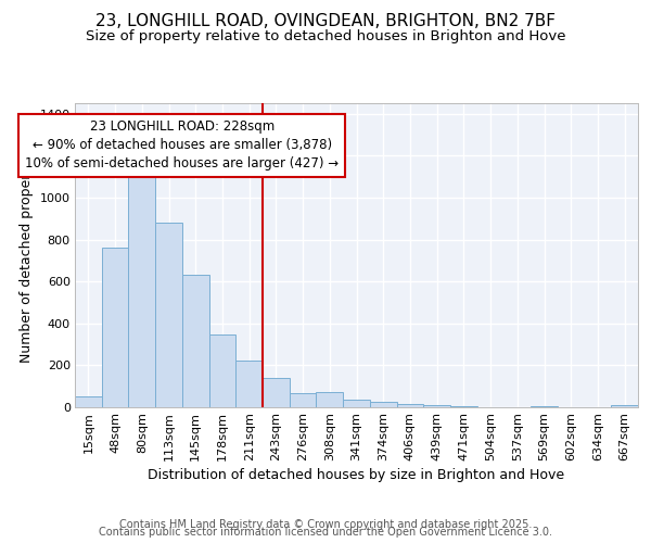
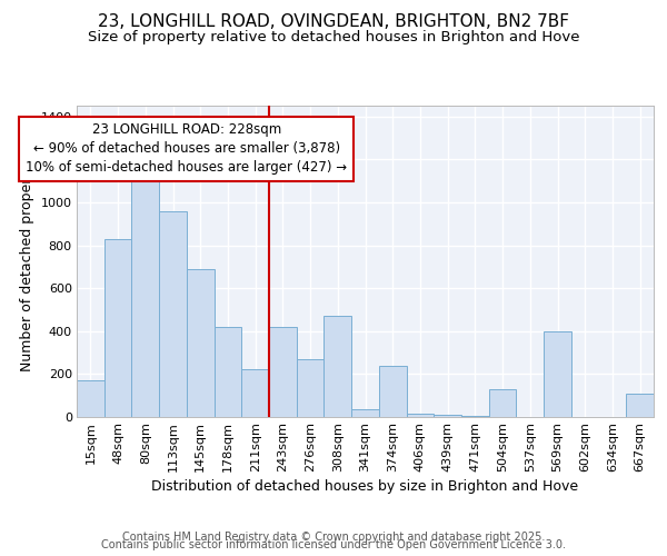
15sqm: 50 -> 170
48sqm: 760 -> 830
113sqm: 880 -> 960
145sqm: 630 -> 690
178sqm: 340 -> 420
243sqm: 140 -> 420
276sqm: 60 -> 270
308sqm: 70 -> 470
374sqm: 20 -> 240
504sqm: 0 -> 130
569sqm: 0 -> 400
667sqm: 10 -> 110
